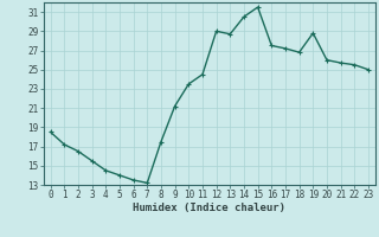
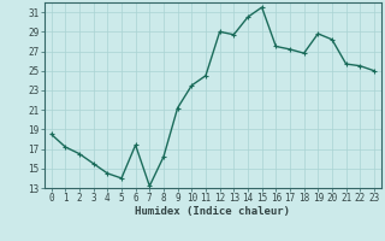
6: 13.5 -> 17.4
8: 17.5 -> 16.2
20: 26.0 -> 28.2
